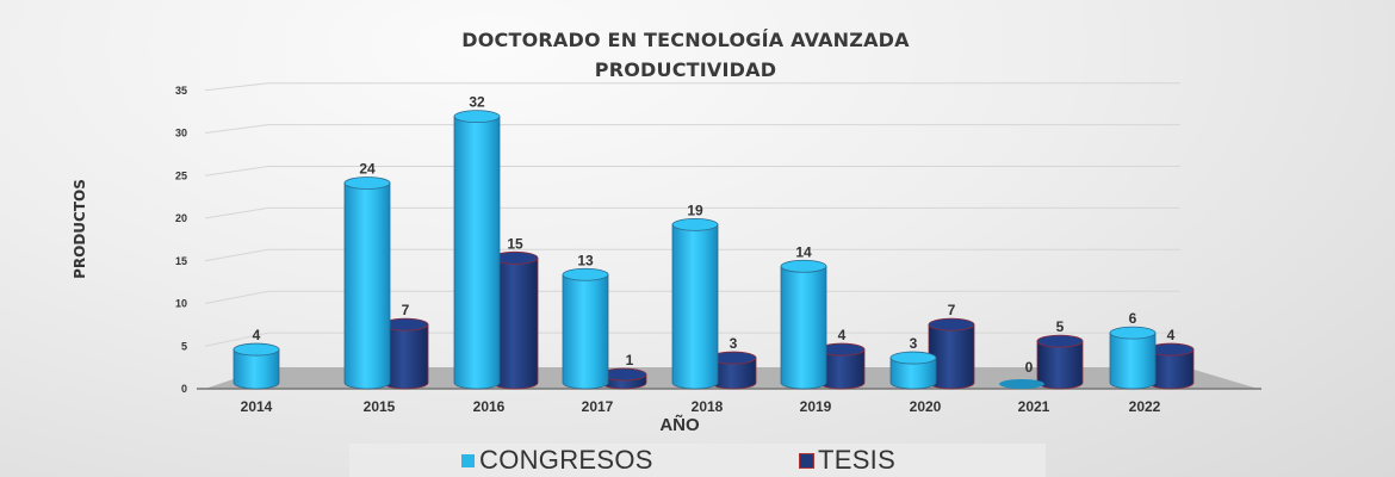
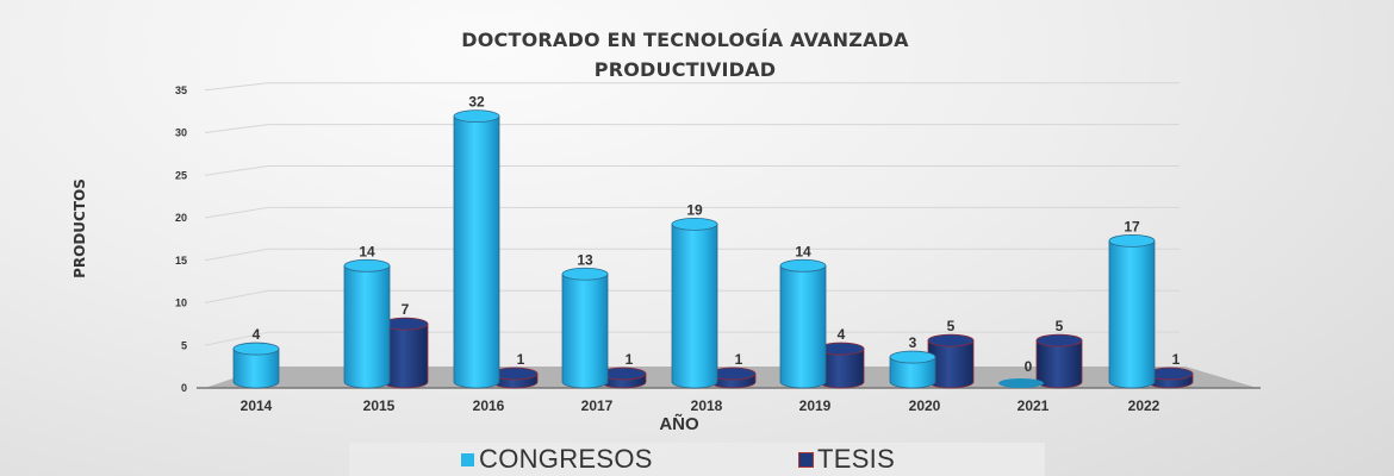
CONGRESOS/2015: 24 -> 14
TESIS/2016: 15 -> 1
TESIS/2018: 3 -> 1
TESIS/2020: 7 -> 5
CONGRESOS/2022: 6 -> 17
TESIS/2022: 4 -> 1
